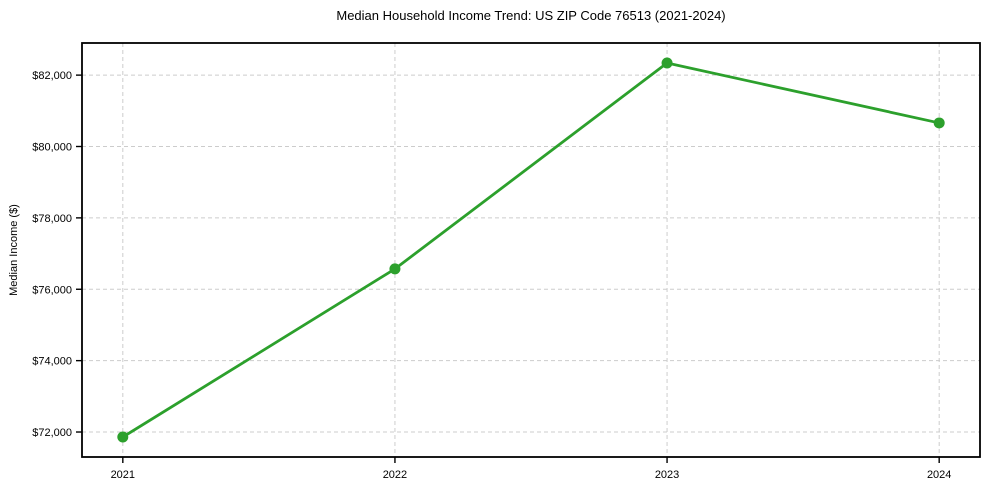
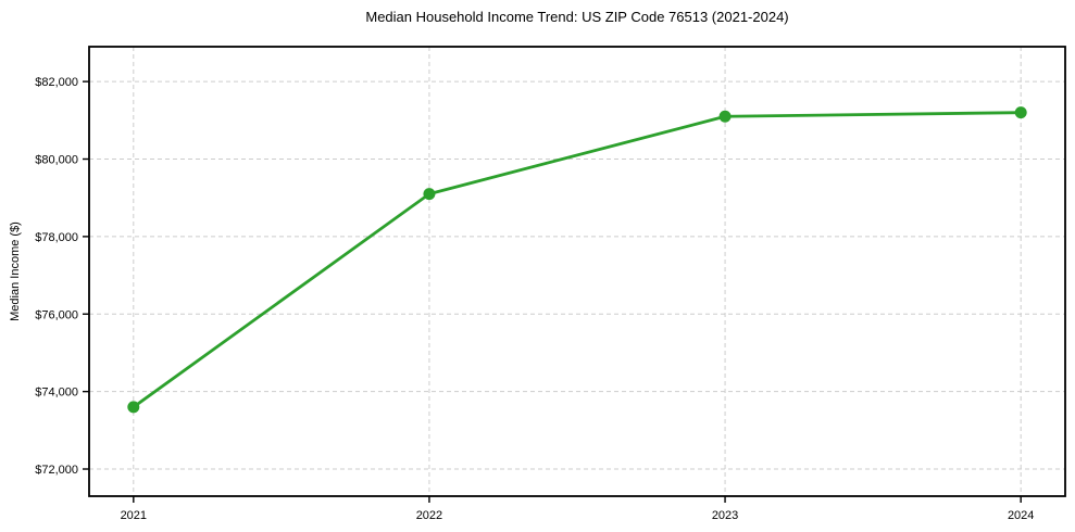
2021: $71900 -> $73600
2022: $76600 -> $79100
2023: $82300 -> $81100
2024: $80700 -> $81200
